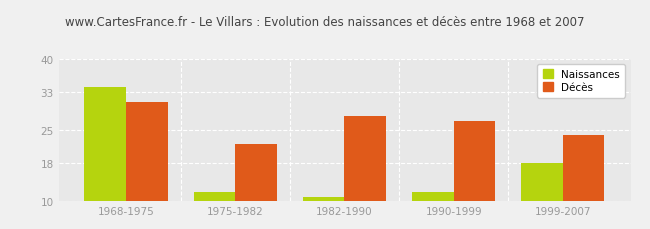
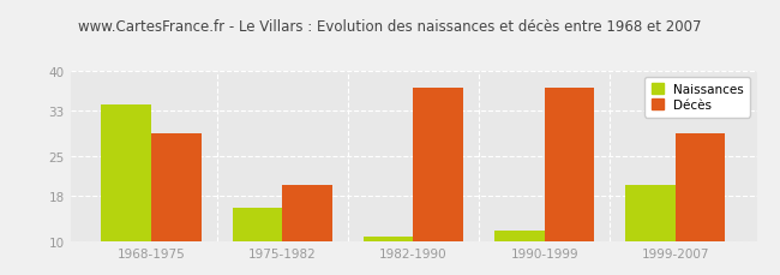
Décès/1968-1975: 31 -> 29
Naissances/1975-1982: 12 -> 16
Décès/1975-1982: 22 -> 20
Décès/1982-1990: 28 -> 37
Décès/1990-1999: 27 -> 37
Naissances/1999-2007: 18 -> 20
Décès/1999-2007: 24 -> 29
